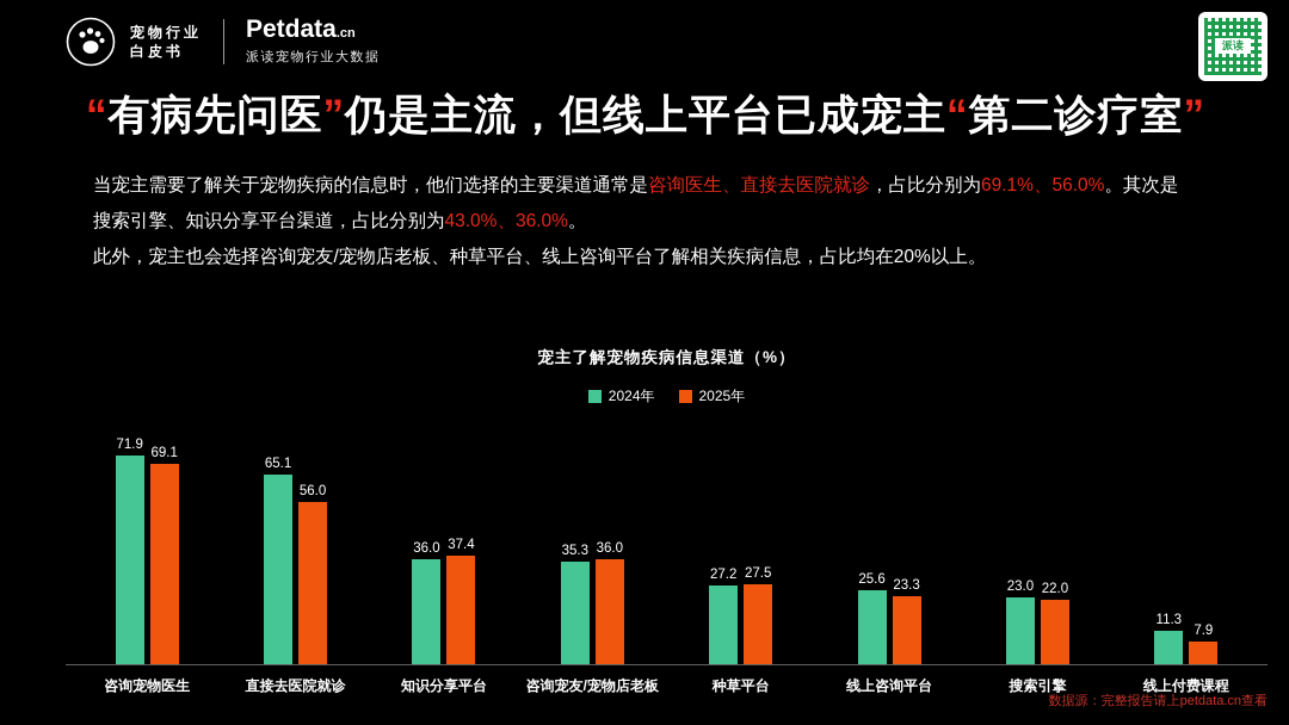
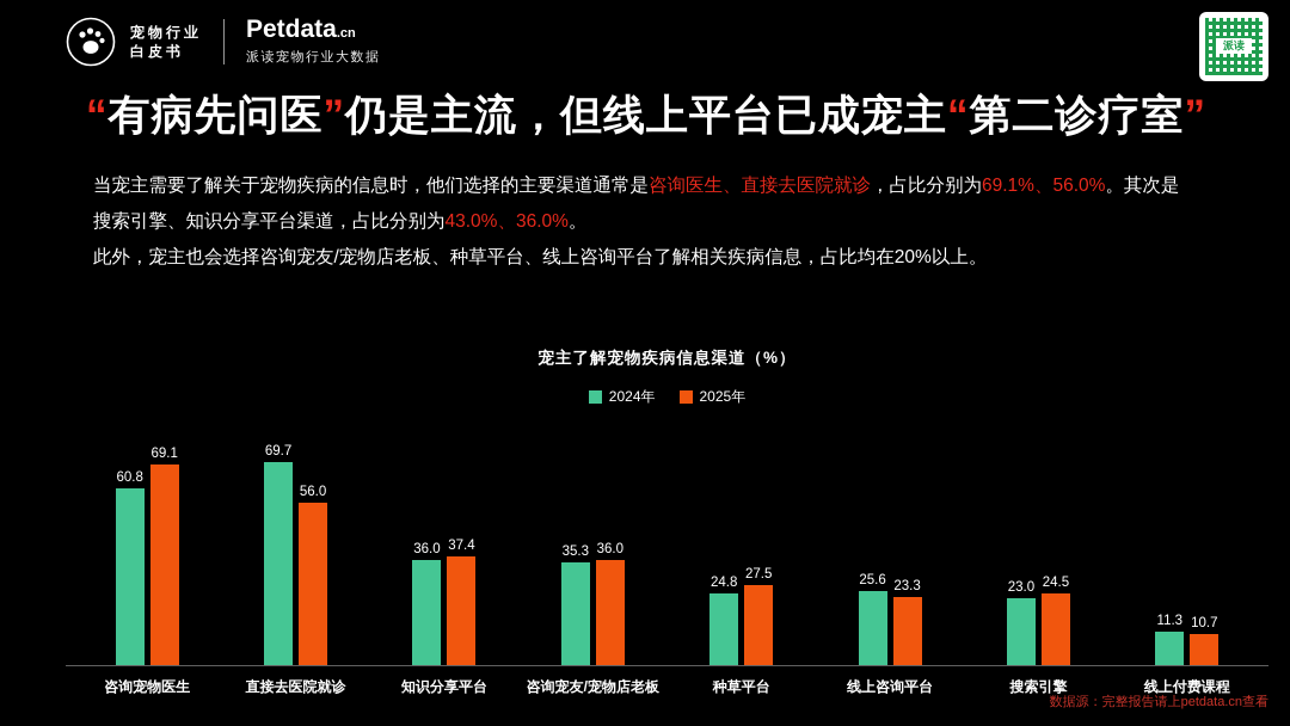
2024年/咨询宠物医生: 71.9 -> 60.8
2024年/直接去医院就诊: 65.1 -> 69.7
2024年/种草平台: 27.2 -> 24.8
2025年/搜索引擎: 22.0 -> 24.5
2025年/线上付费课程: 7.9 -> 10.7
